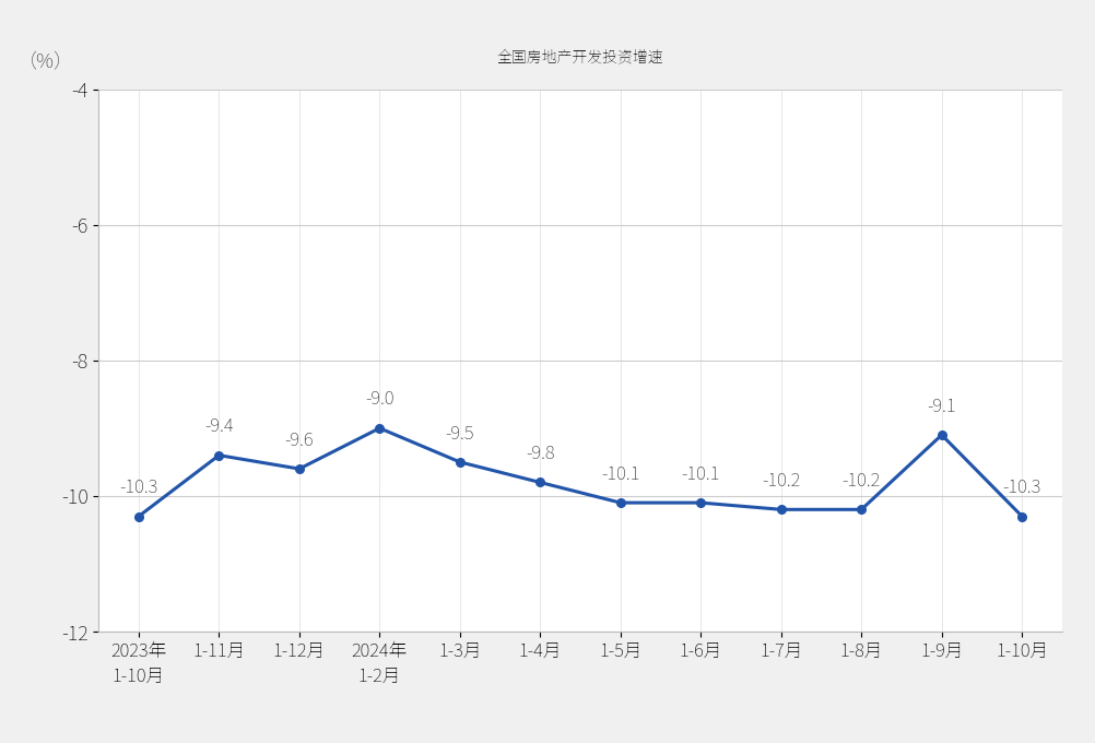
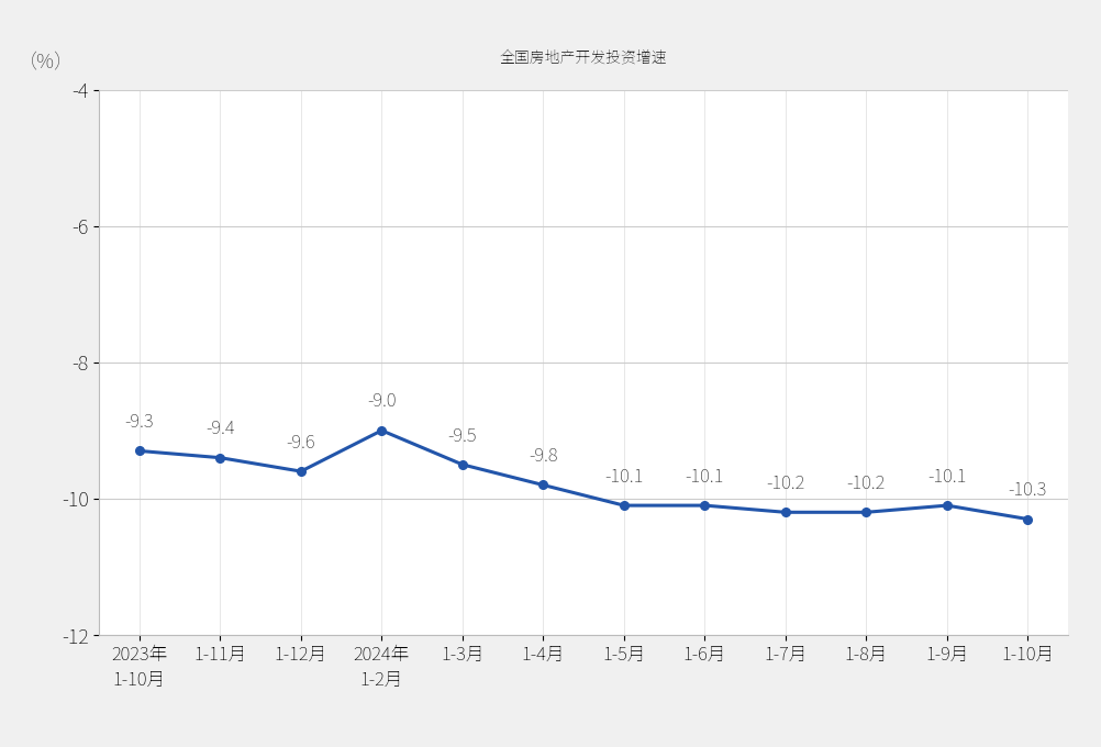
2023年 1-10月: -10.3 -> -9.3
1-9月: -9.1 -> -10.1
